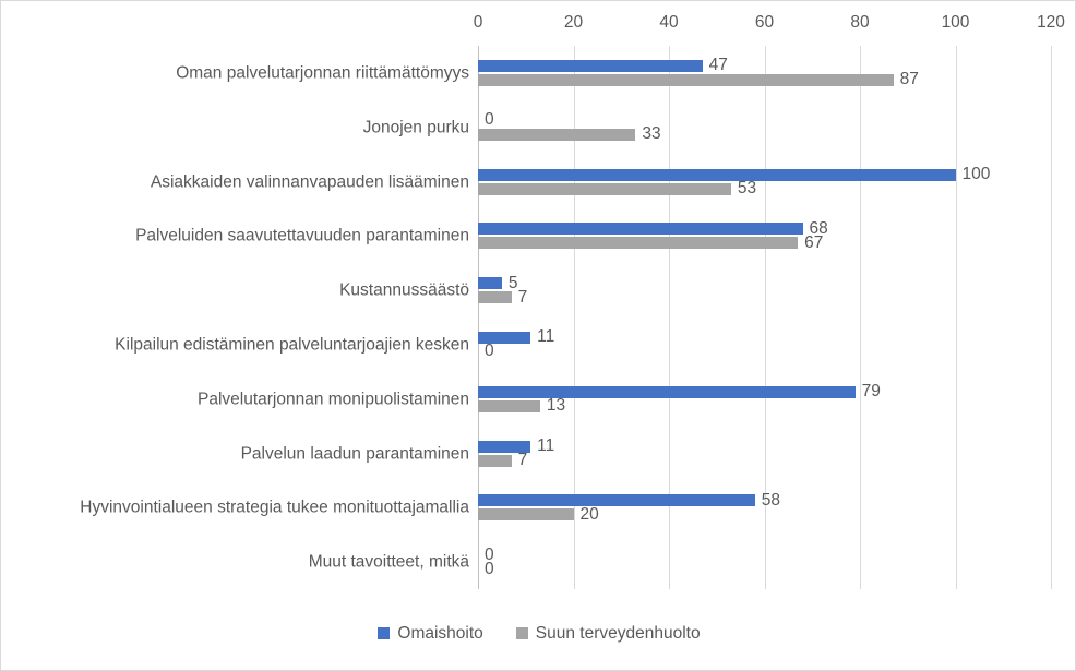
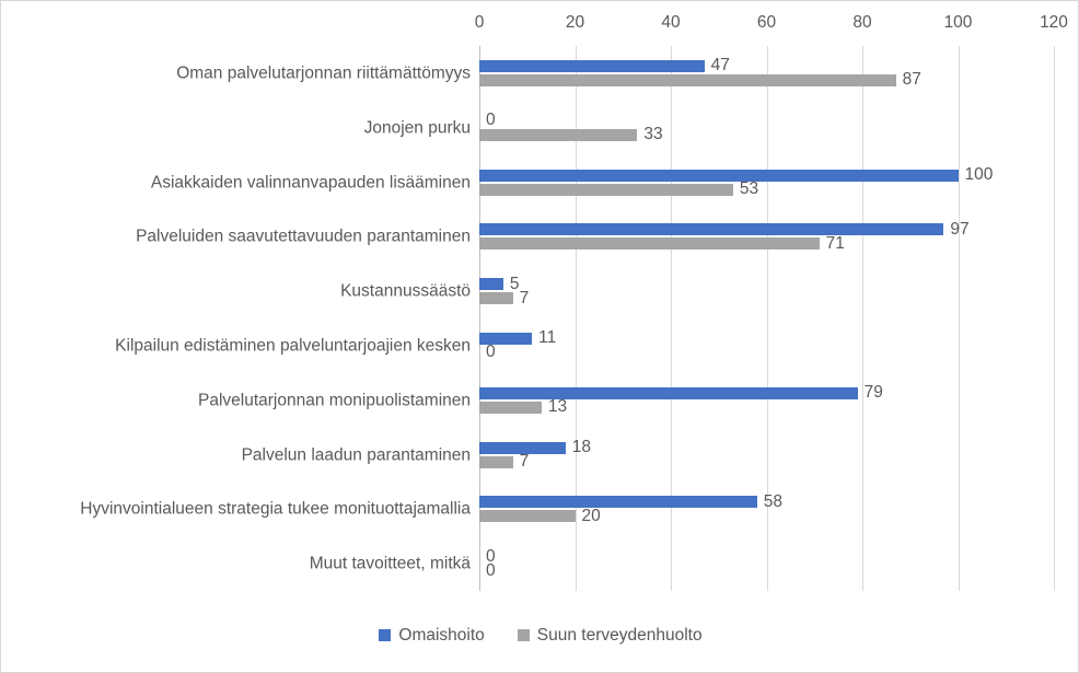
Omaishoito/Palveluiden saavutettavuuden parantaminen: 68 -> 97
Suun terveydenhuolto/Palveluiden saavutettavuuden parantaminen: 67 -> 71
Omaishoito/Palvelun laadun parantaminen: 11 -> 18
